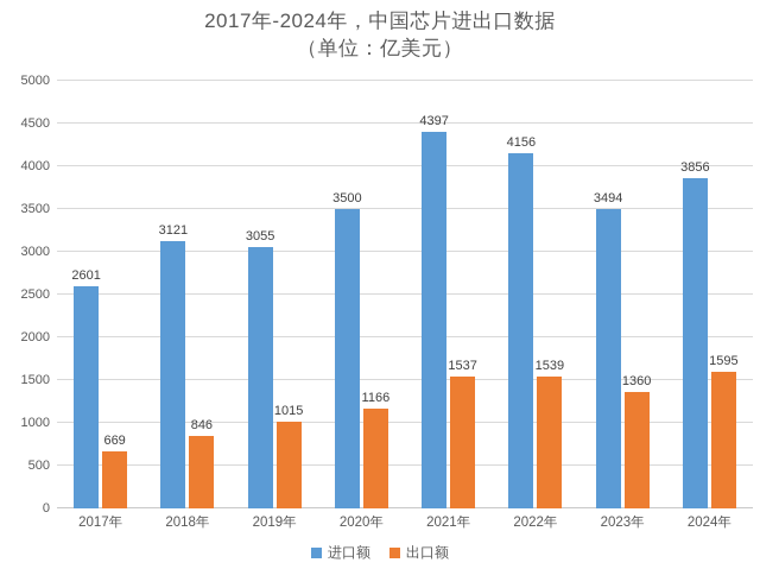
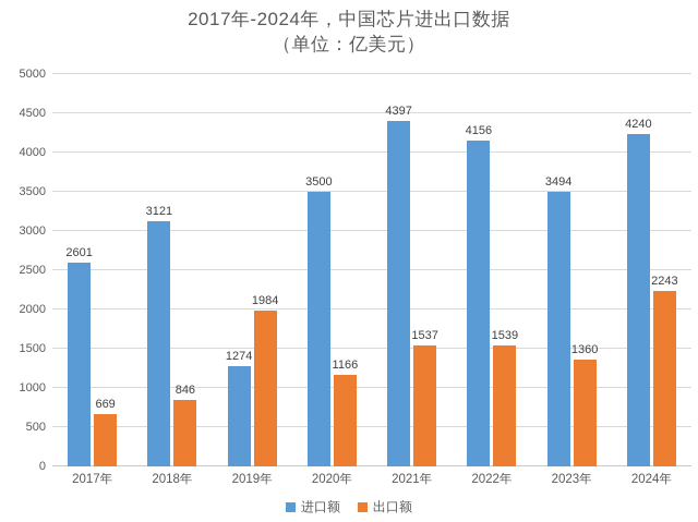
进口额/2019年: 3055 -> 1274
出口额/2019年: 1015 -> 1984
进口额/2024年: 3856 -> 4240
出口额/2024年: 1595 -> 2243
